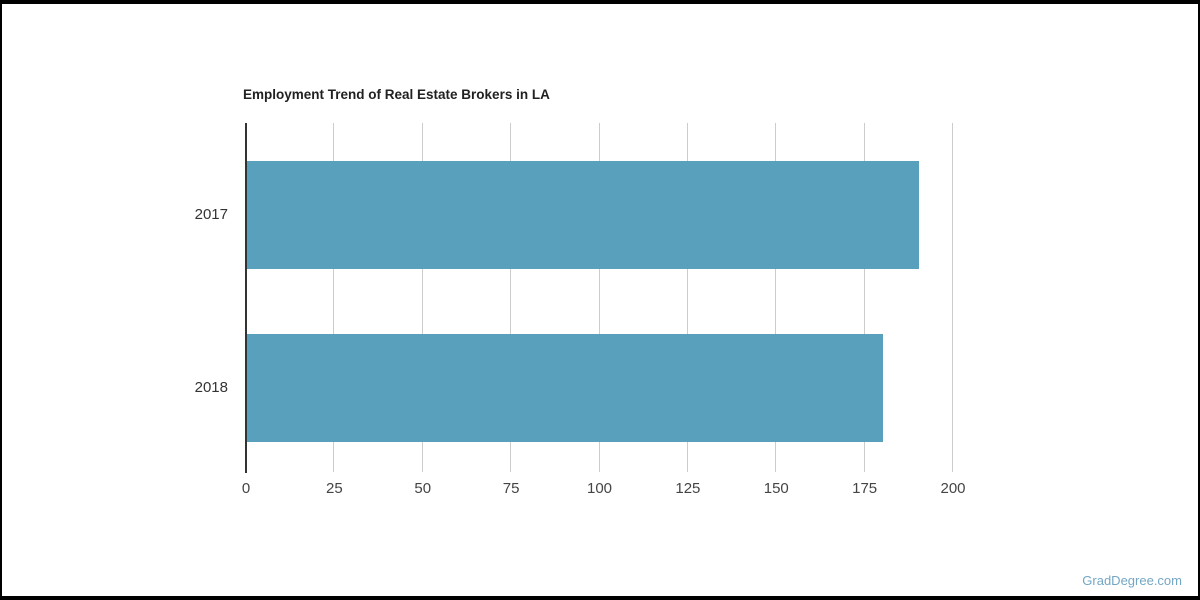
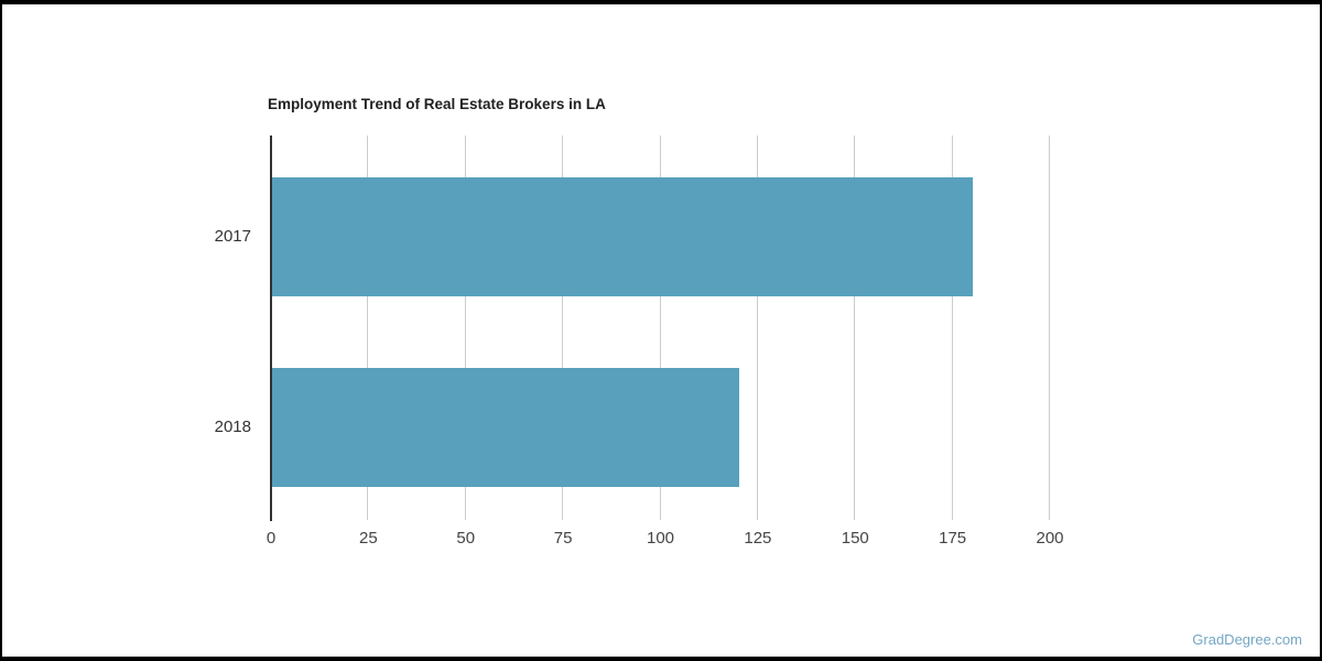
2017: 190 -> 180
2018: 180 -> 120
